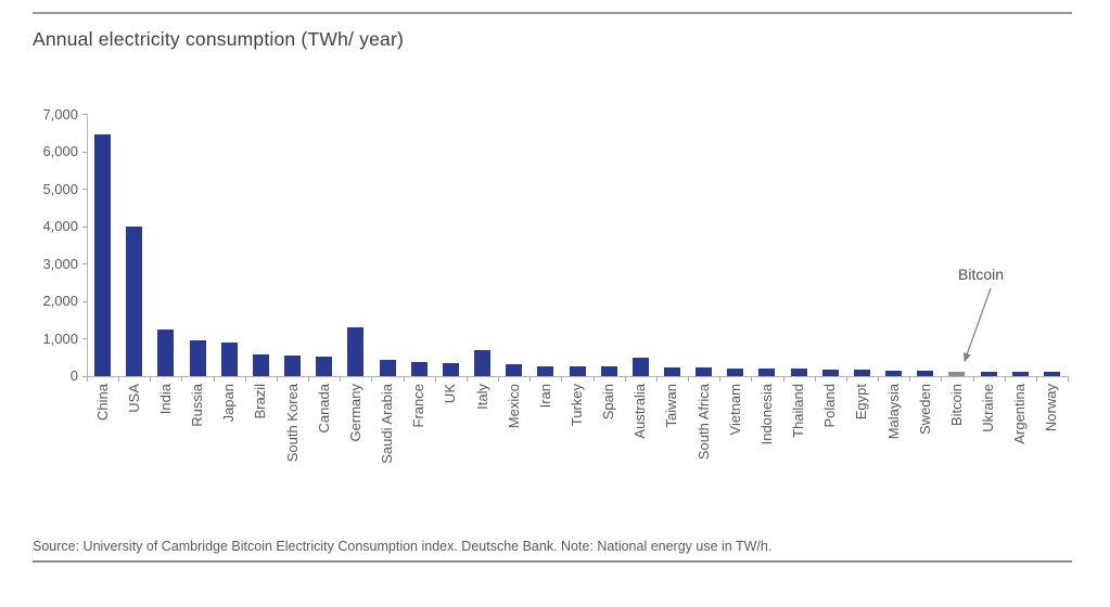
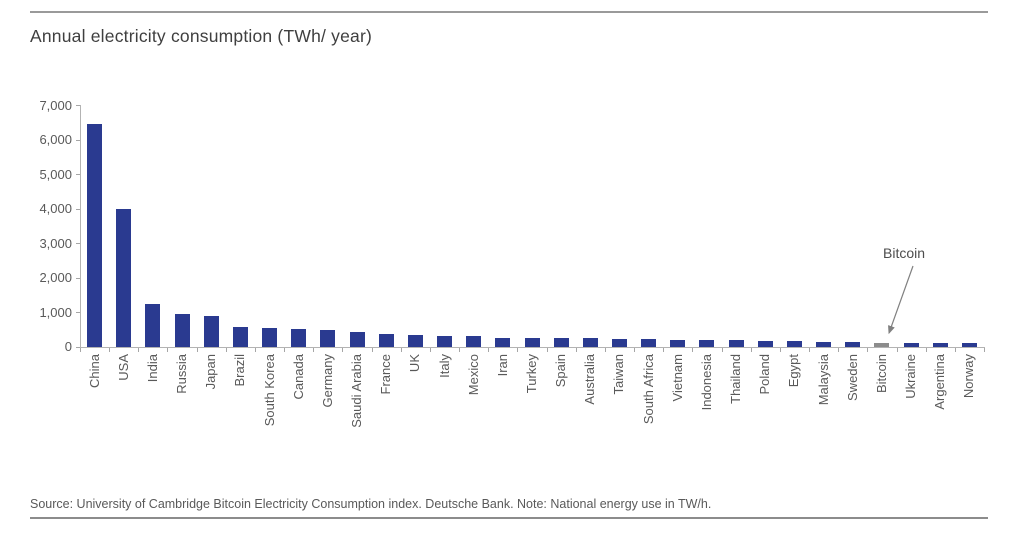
Germany: 1300 -> 500
Italy: 700 -> 300
Australia: 500 -> 200
